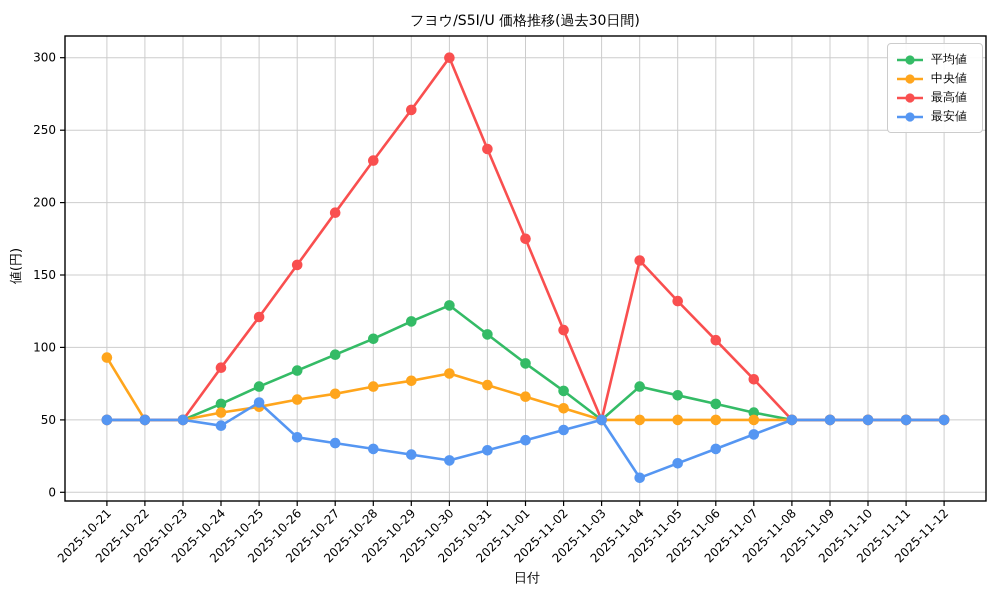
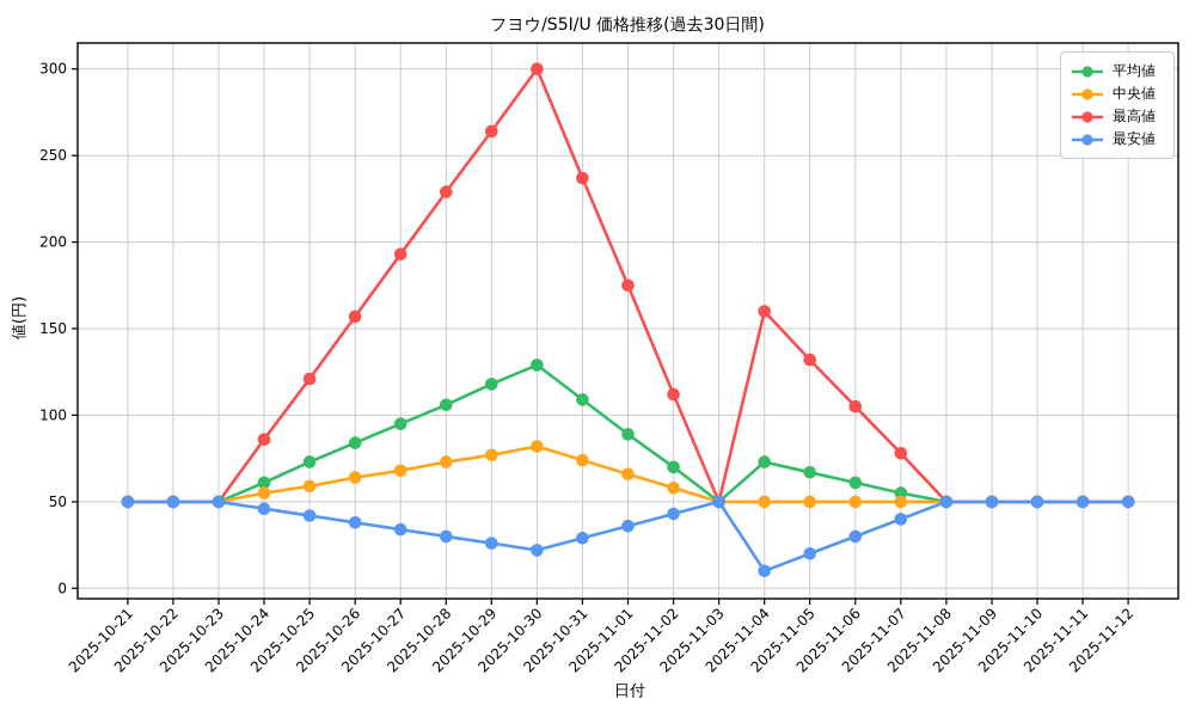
中央値/2025-10-21: 93 -> 50
最安値/2025-10-25: 62 -> 42
